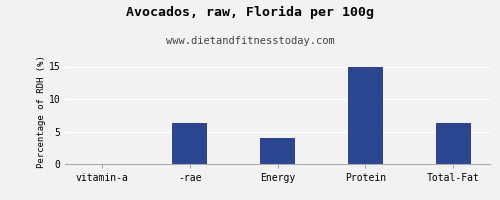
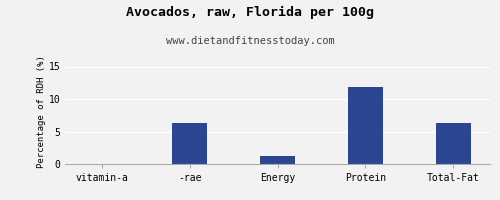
Energy: 4.0 -> 1.2
Protein: 15.0 -> 11.8
